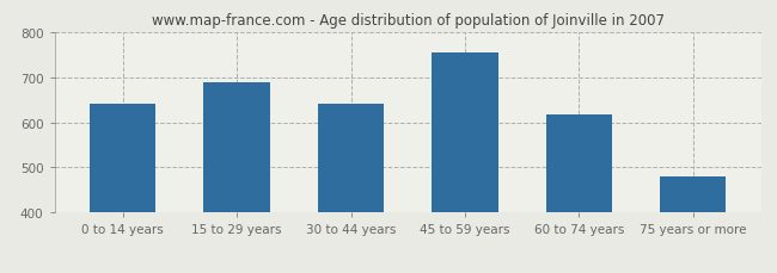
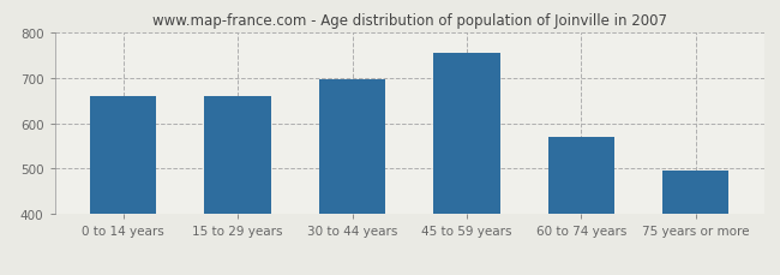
0 to 14 years: 642 -> 660
15 to 29 years: 688 -> 660
30 to 44 years: 642 -> 695
60 to 74 years: 616 -> 570
75 years or more: 480 -> 495
